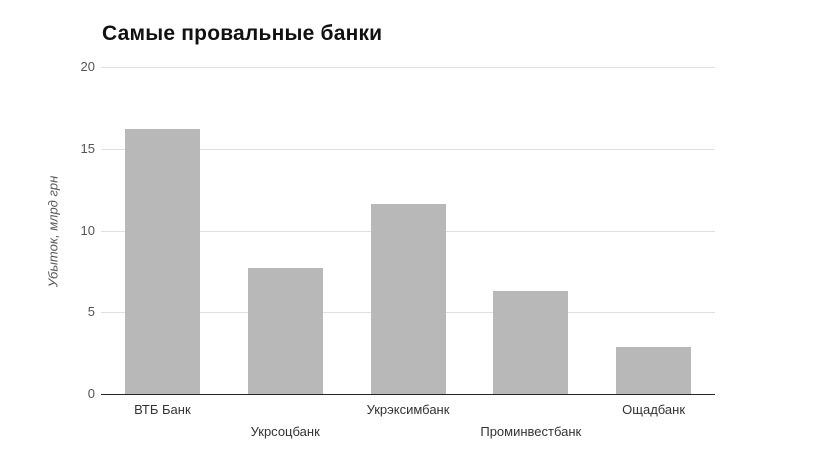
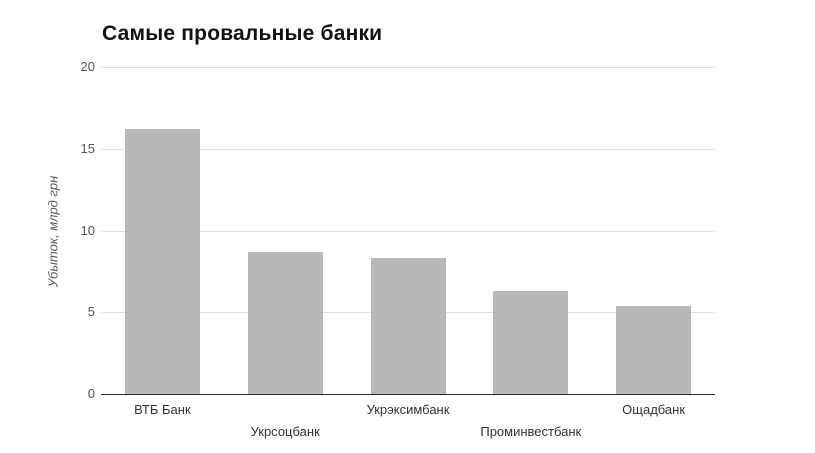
Укрсоцбанк: 7.7 -> 8.7
Укрэксимбанк: 11.6 -> 8.3
Ощадбанк: 2.9 -> 5.4
